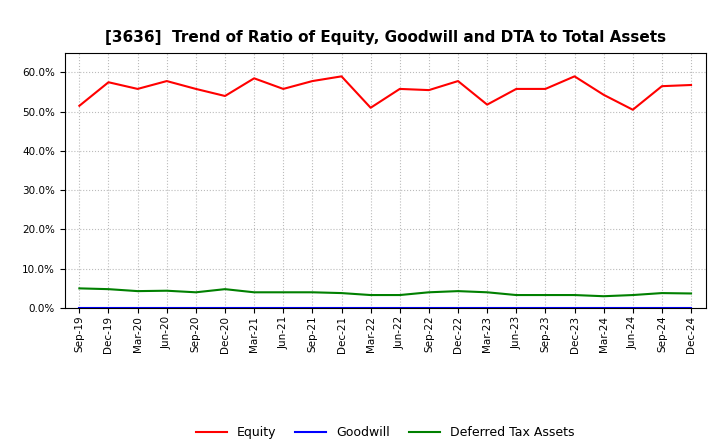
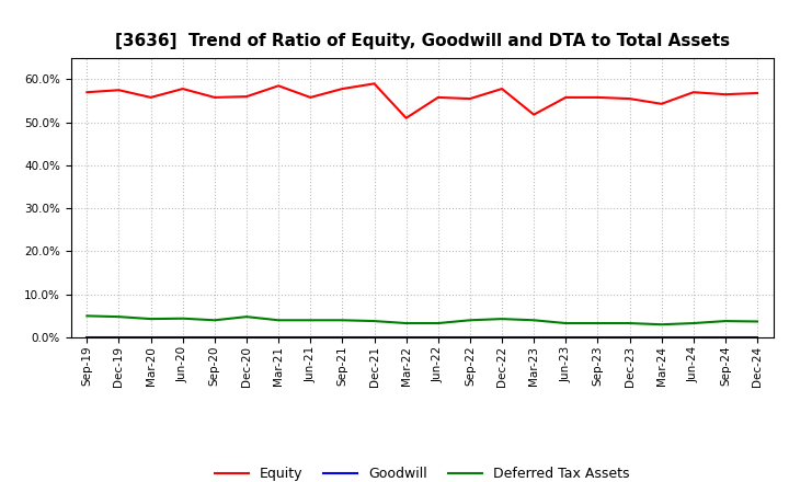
Equity/Sep-19: 51.5% -> 57.0%
Equity/Dec-20: 54.0% -> 56.0%
Equity/Dec-23: 59.0% -> 55.5%
Equity/Jun-24: 50.5% -> 57.0%
